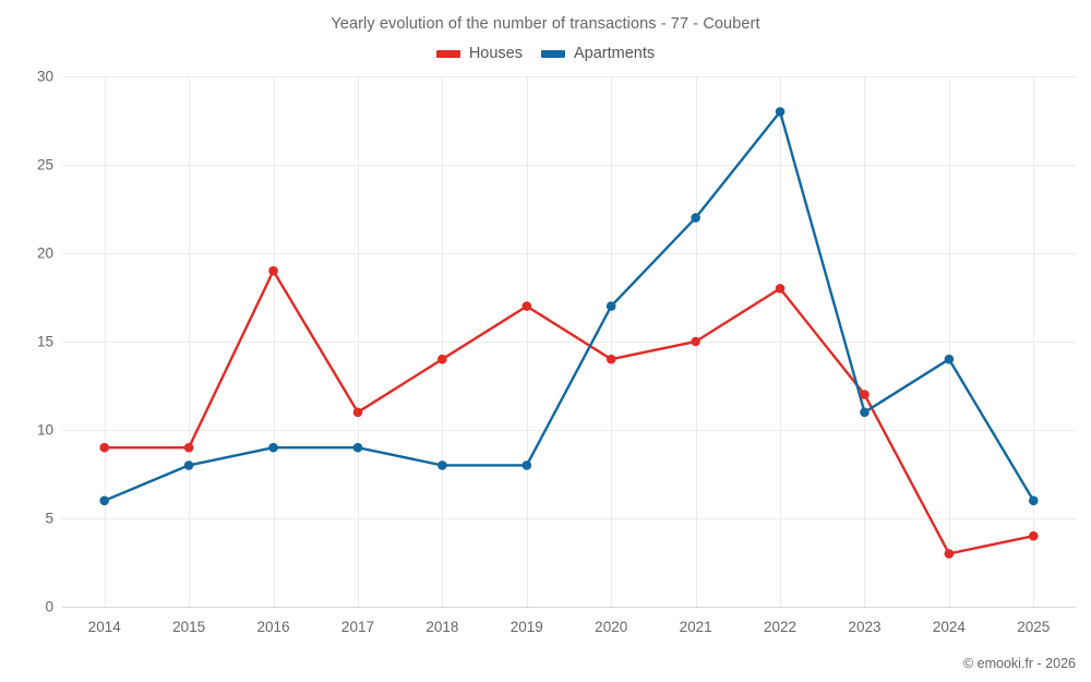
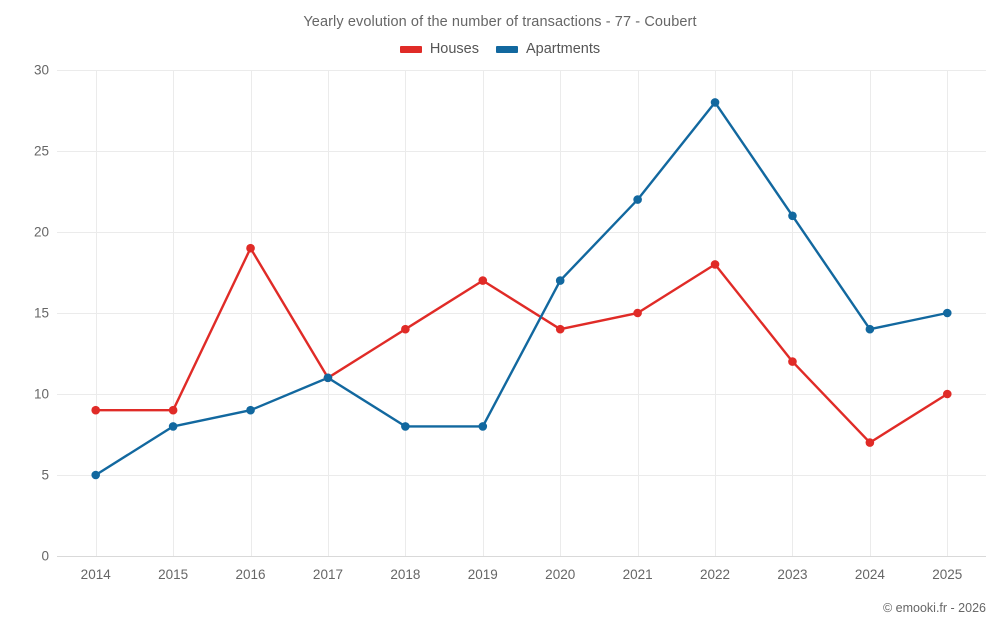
Apartments/2014: 6 -> 5
Apartments/2017: 9 -> 11
Apartments/2023: 11 -> 21
Houses/2024: 3 -> 7
Houses/2025: 4 -> 10
Apartments/2025: 6 -> 15
